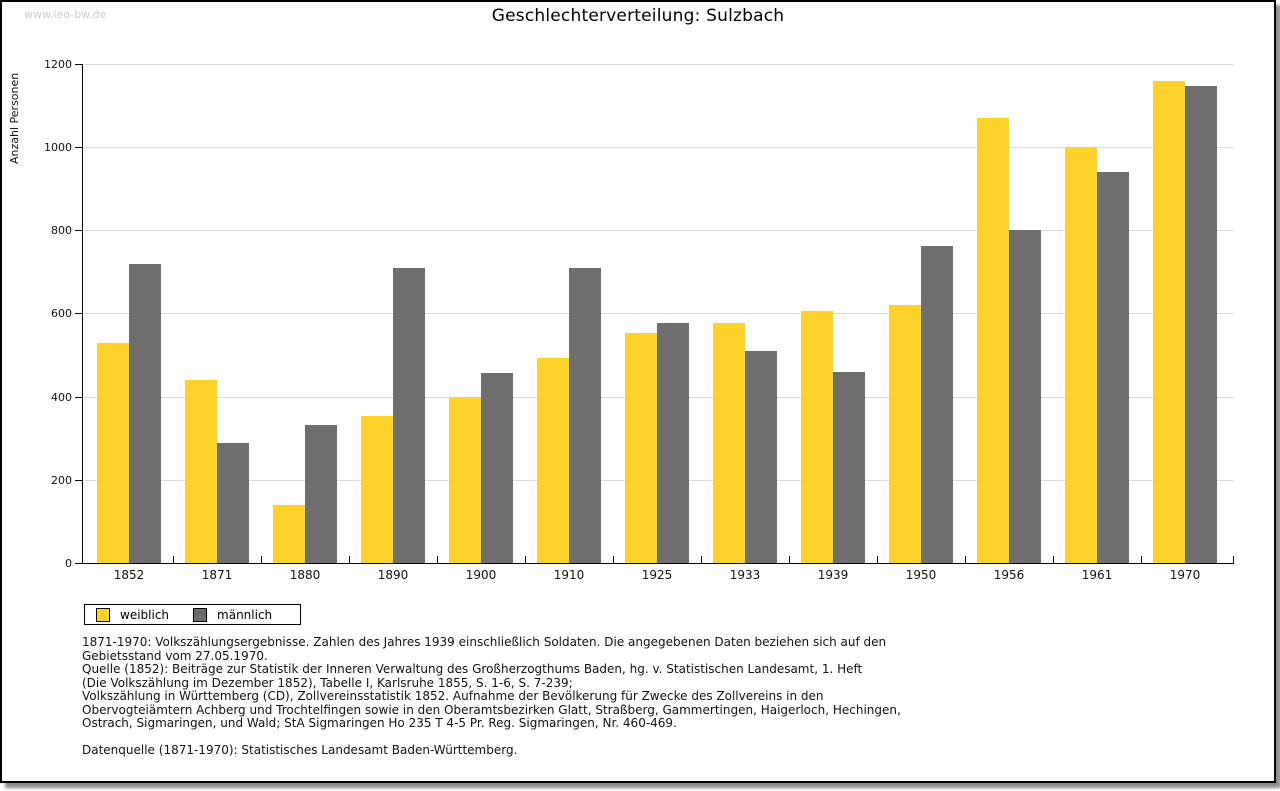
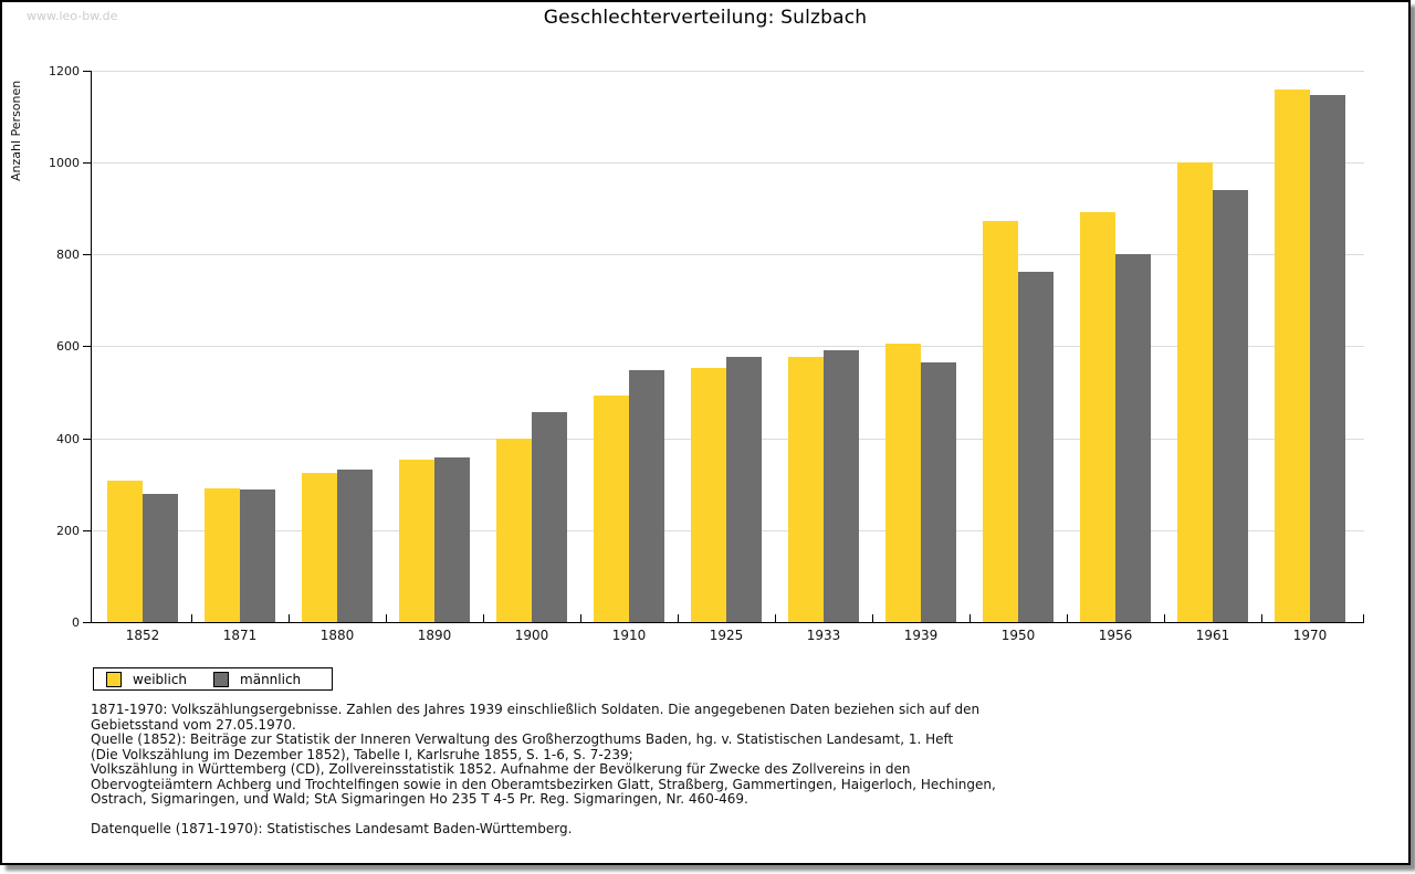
weiblich/1852: 530 -> 310
männlich/1852: 720 -> 280
weiblich/1871: 440 -> 290
weiblich/1880: 140 -> 320
männlich/1890: 710 -> 360
männlich/1910: 710 -> 550
männlich/1933: 510 -> 590
männlich/1939: 460 -> 560
weiblich/1950: 620 -> 870
weiblich/1956: 1070 -> 890
